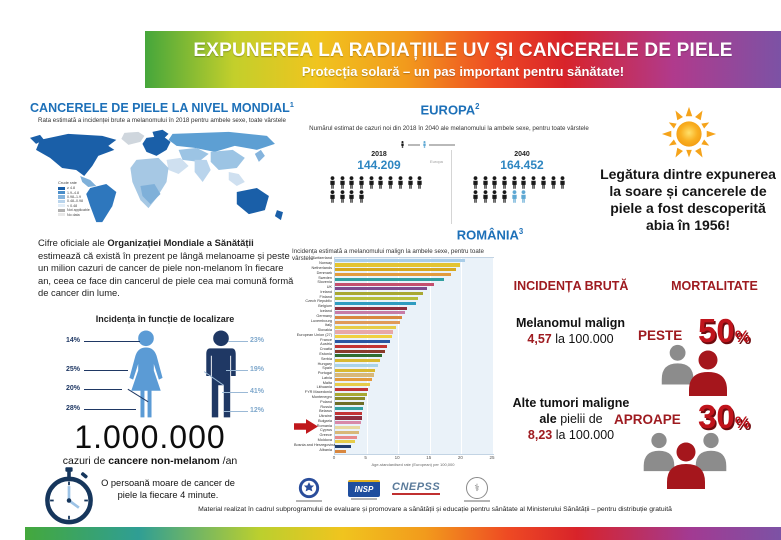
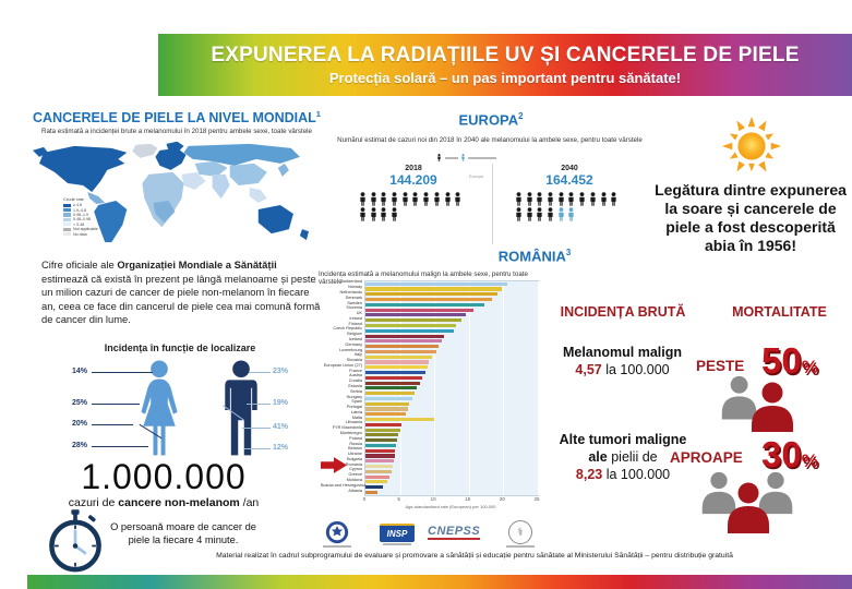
Malta: 6 -> 10
